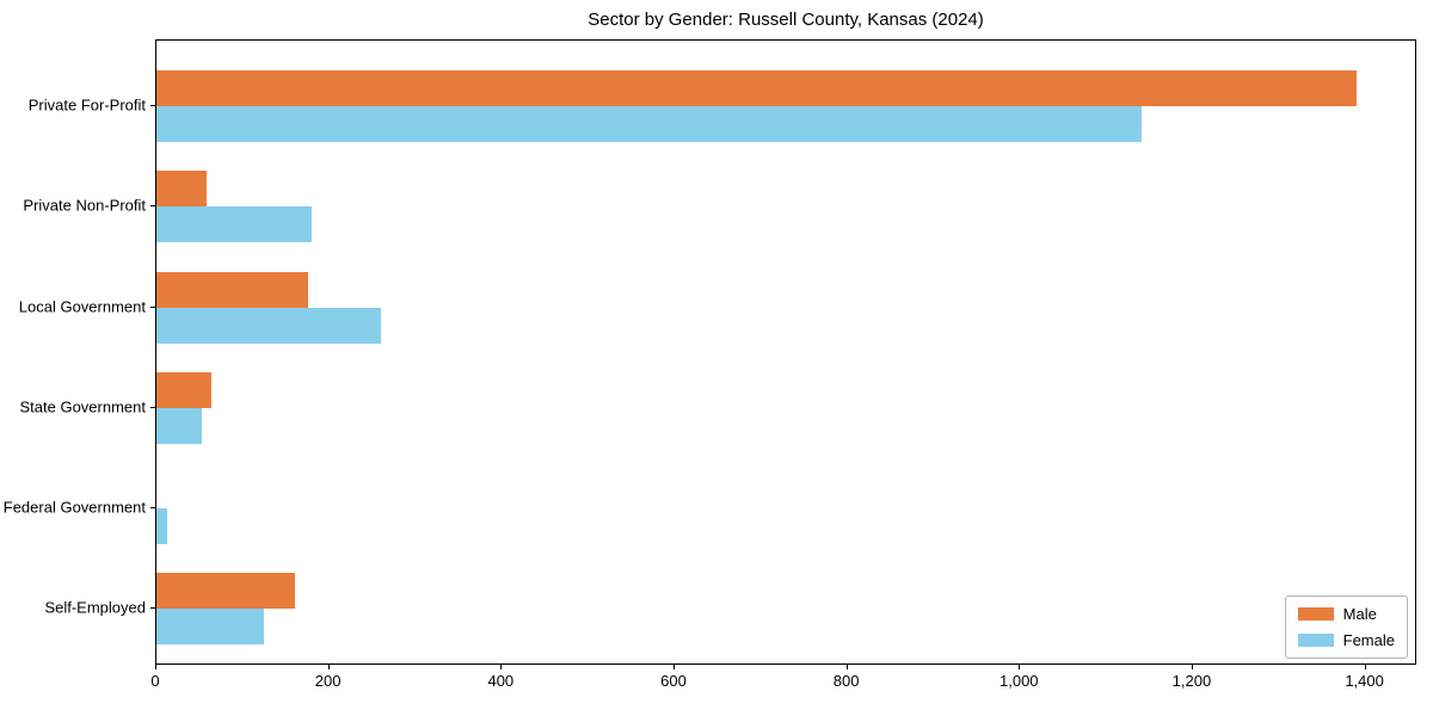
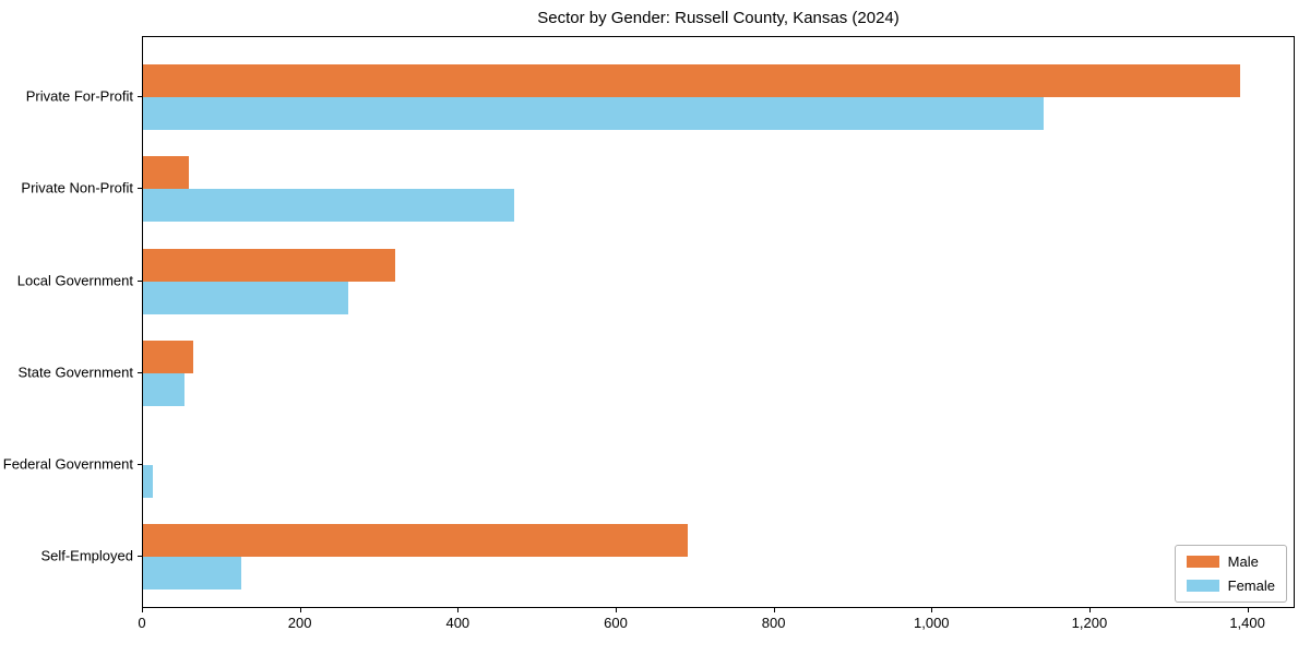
Female/Private Non-Profit: 180 -> 470
Male/Local Government: 180 -> 320
Male/Self-Employed: 160 -> 690
